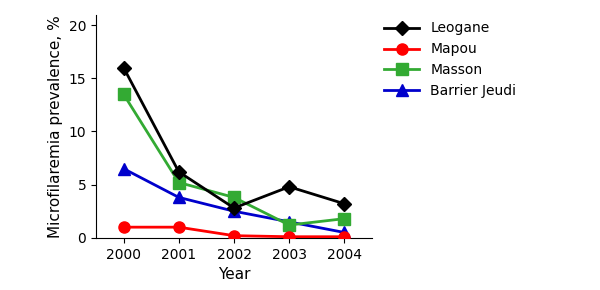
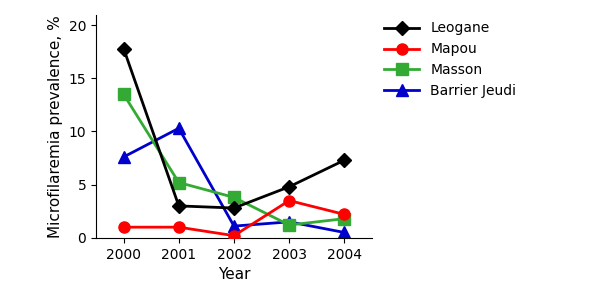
Leogane/2000: 16.0 -> 17.8
Barrier Jeudi/2000: 6.5 -> 7.6
Leogane/2001: 6.2 -> 3.0
Barrier Jeudi/2001: 3.8 -> 10.3
Barrier Jeudi/2002: 2.5 -> 1.1
Mapou/2003: 0.1 -> 3.5
Leogane/2004: 3.2 -> 7.3
Mapou/2004: 0.1 -> 2.2
